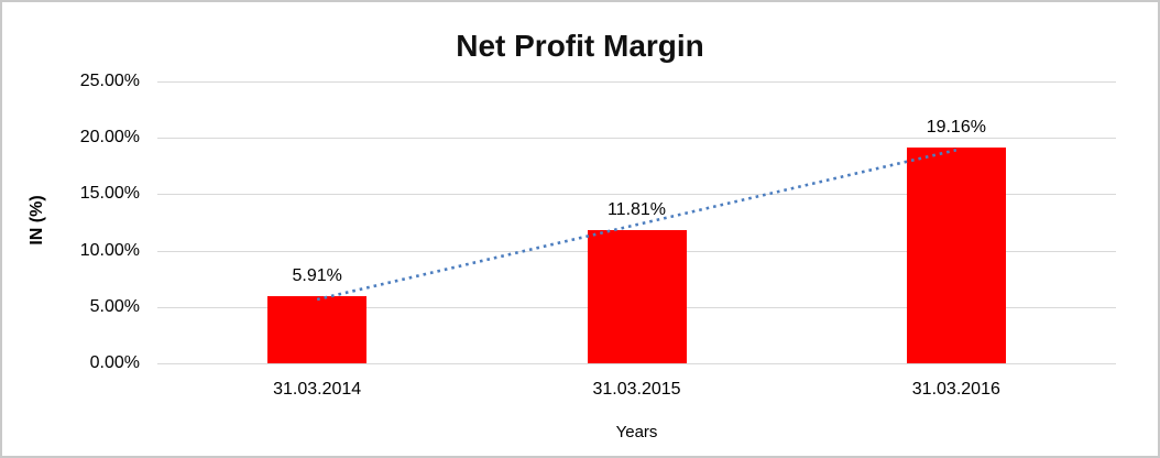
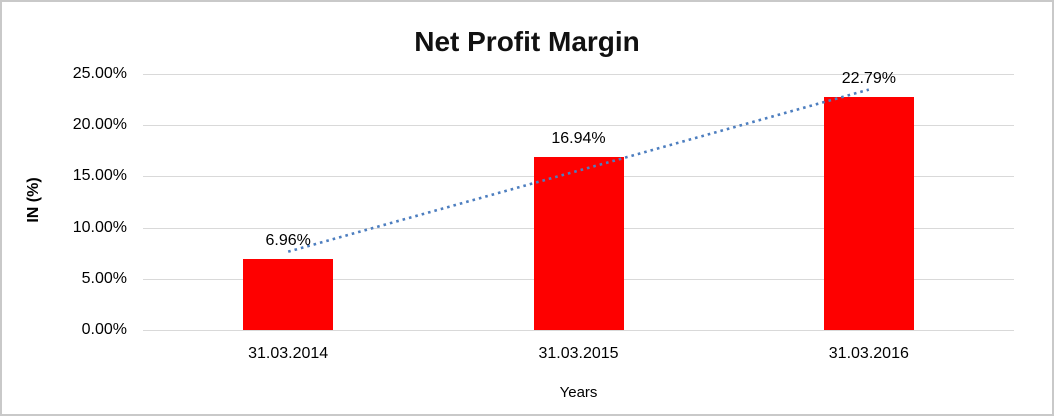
31.03.2014: 5.91% -> 6.96%
31.03.2015: 11.81% -> 16.94%
31.03.2016: 19.16% -> 22.79%
